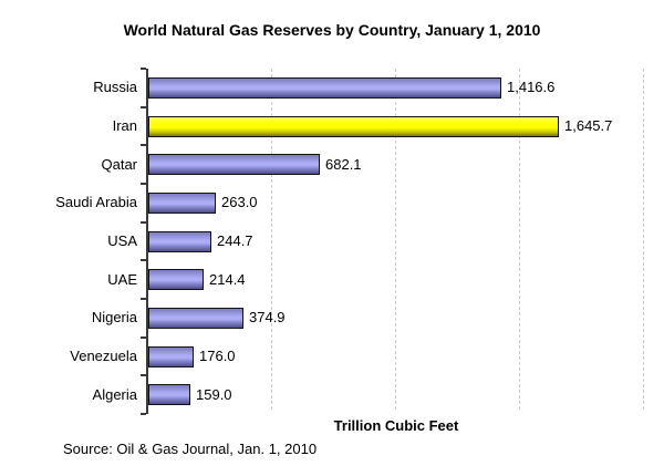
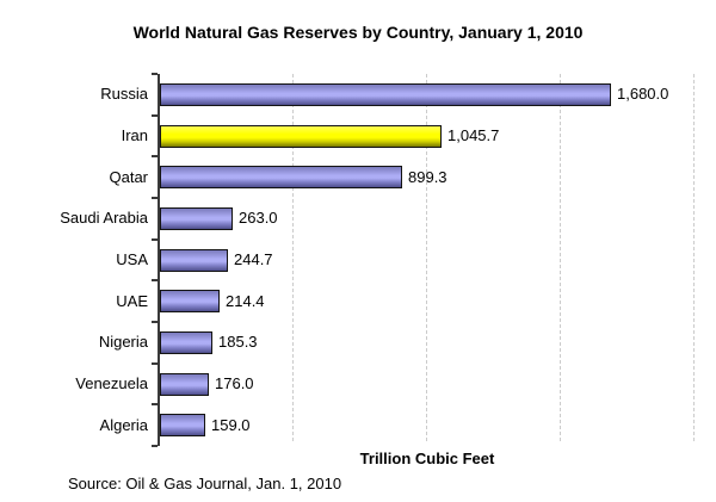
Russia: 1,416.6 -> 1,680.0
Iran: 1,645.7 -> 1,045.7
Qatar: 682.1 -> 899.3
Nigeria: 374.9 -> 185.3
